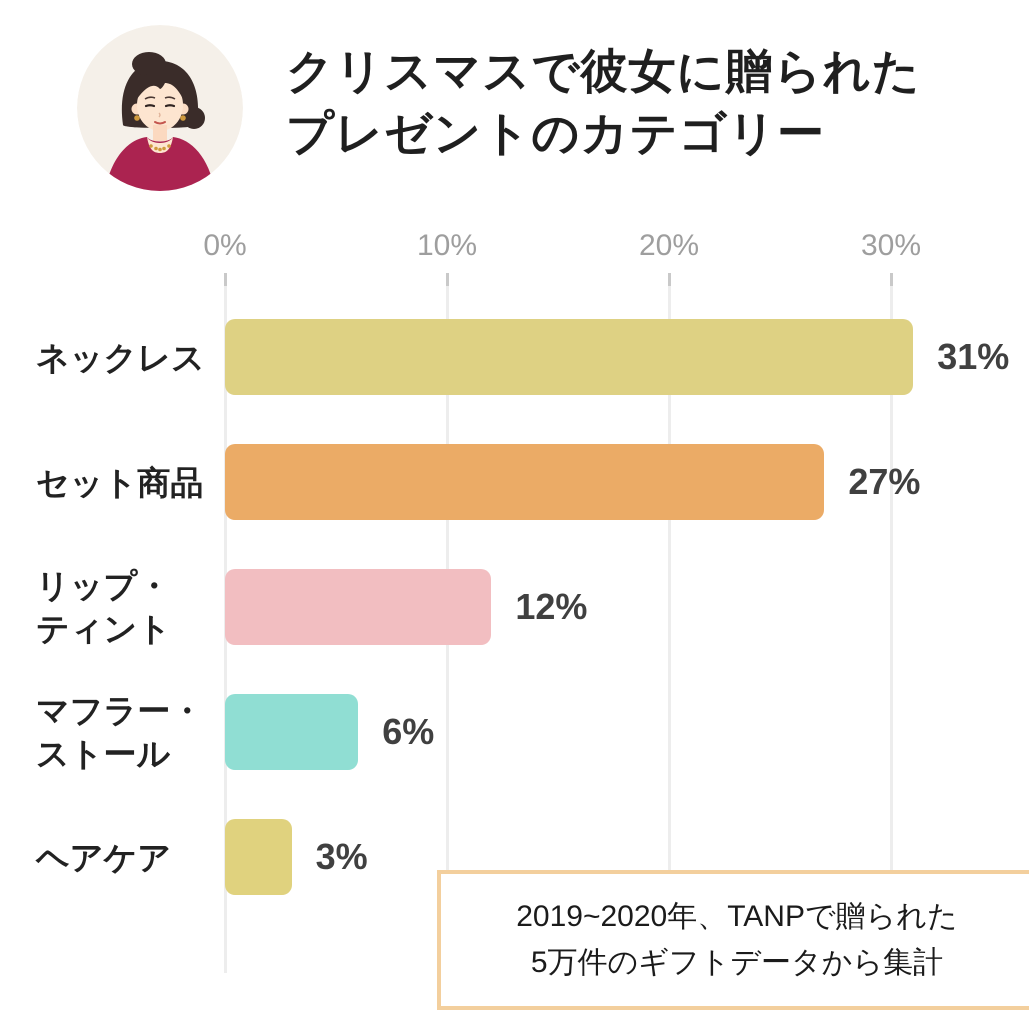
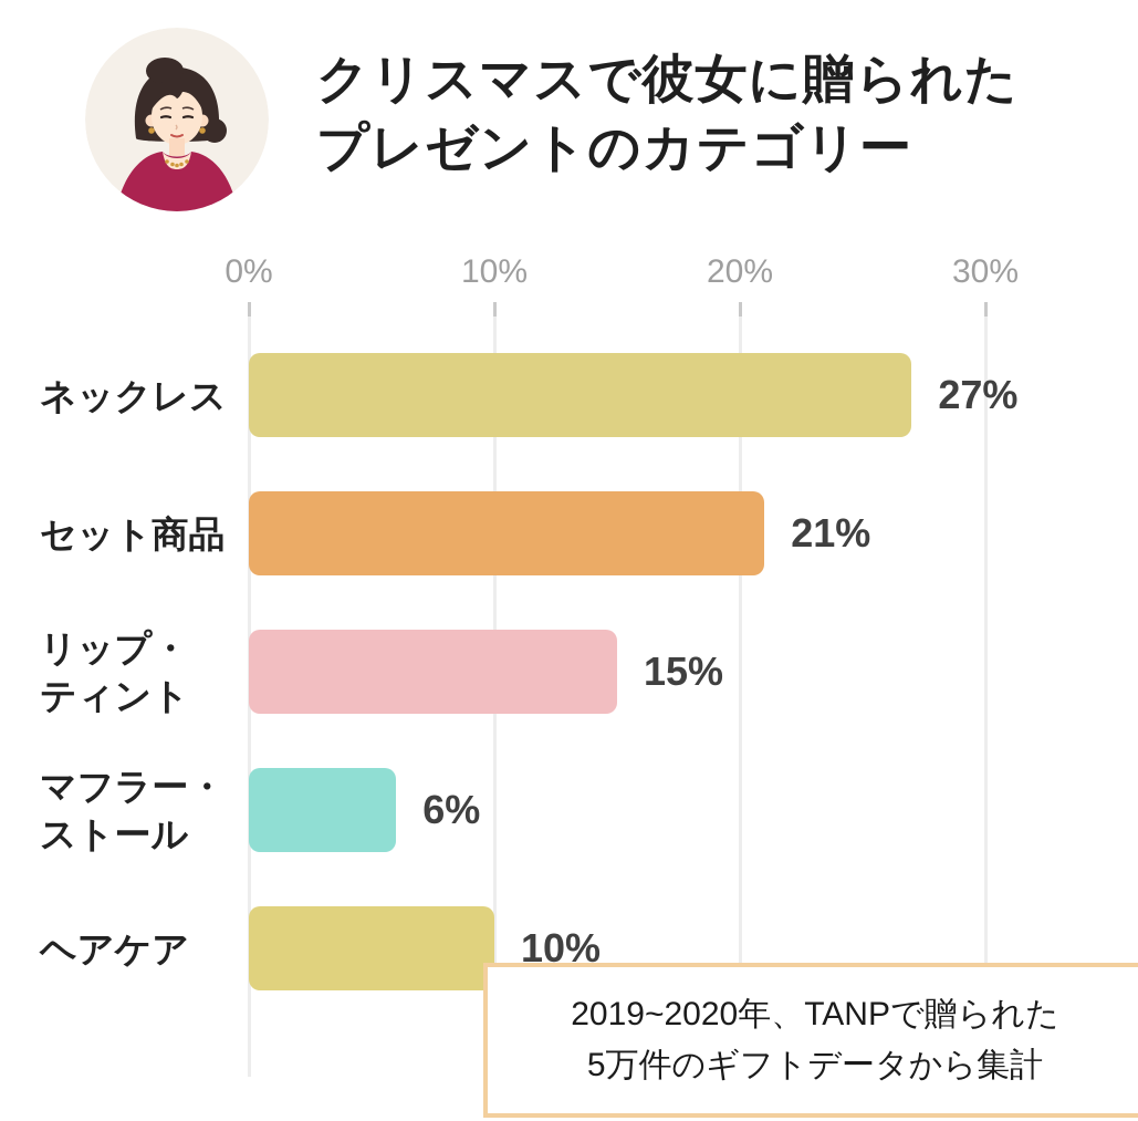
ネックレス: 31% -> 27%
セット商品: 27% -> 21%
リップ・ティント: 12% -> 15%
ヘアケア: 3% -> 10%
